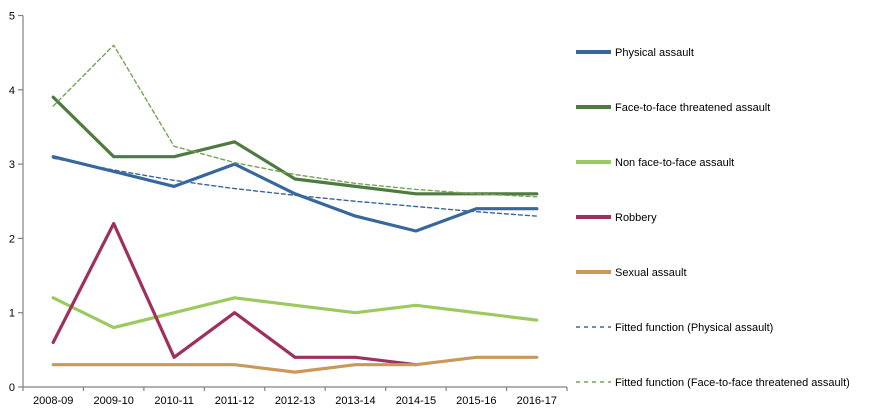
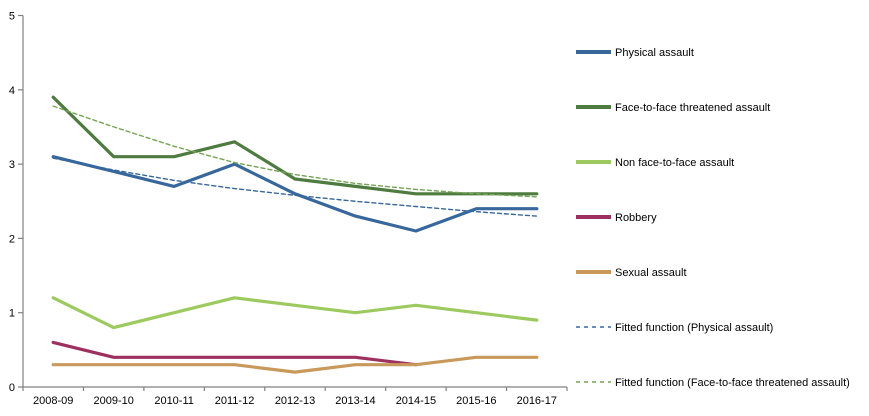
Robbery/2009-10: 2.2 -> 0.4
Fitted function (Face-to-face threatened assault)/2009-10: 4.6 -> 3.5
Robbery/2011-12: 1.0 -> 0.4
